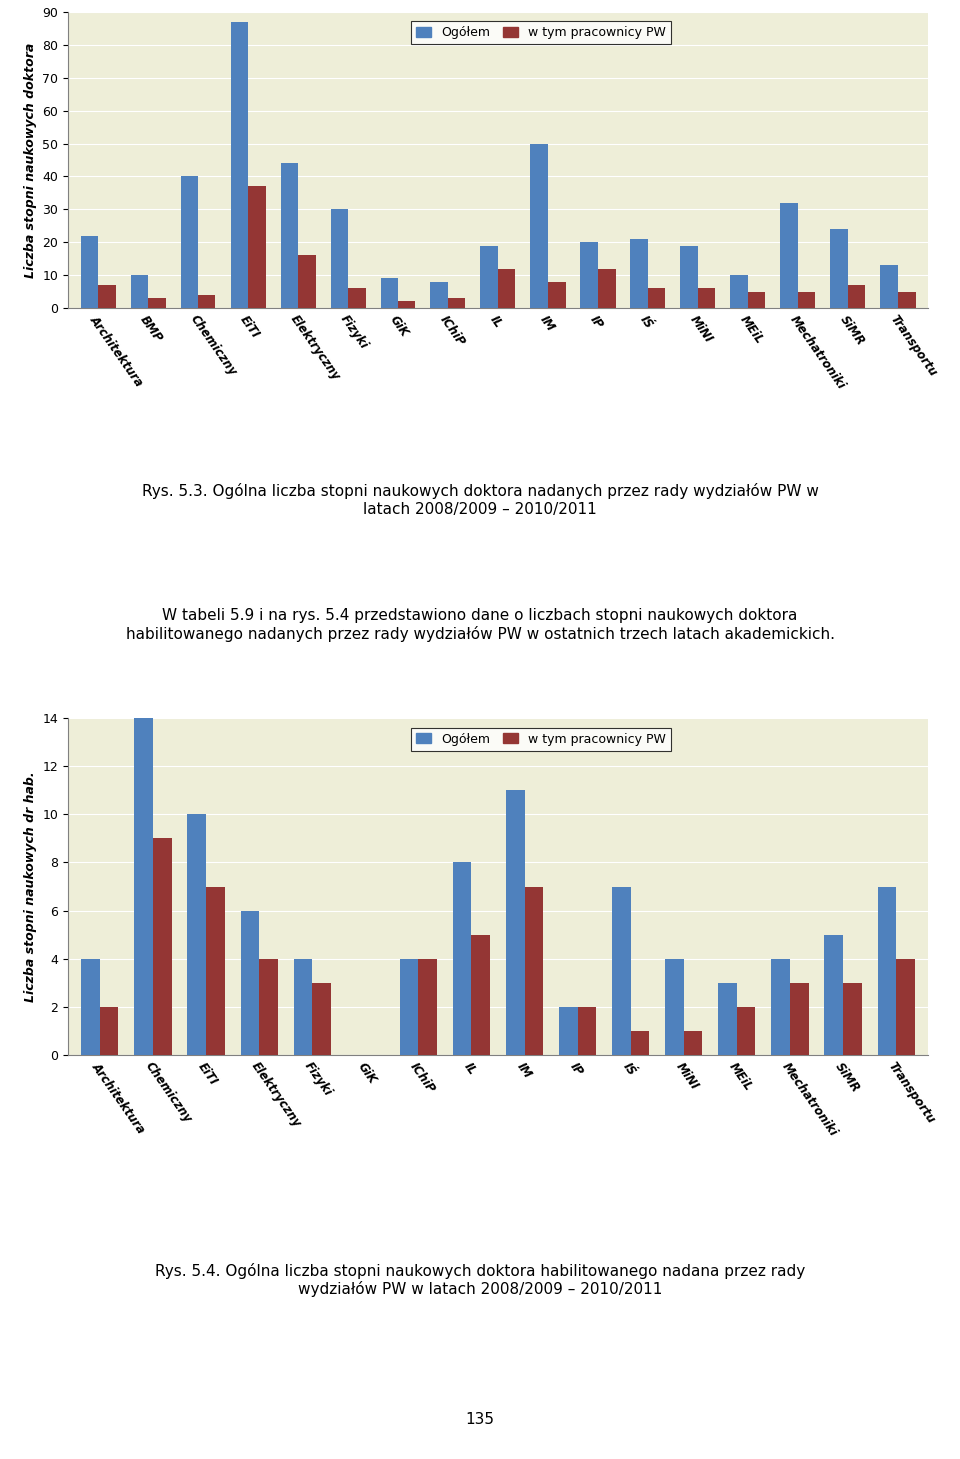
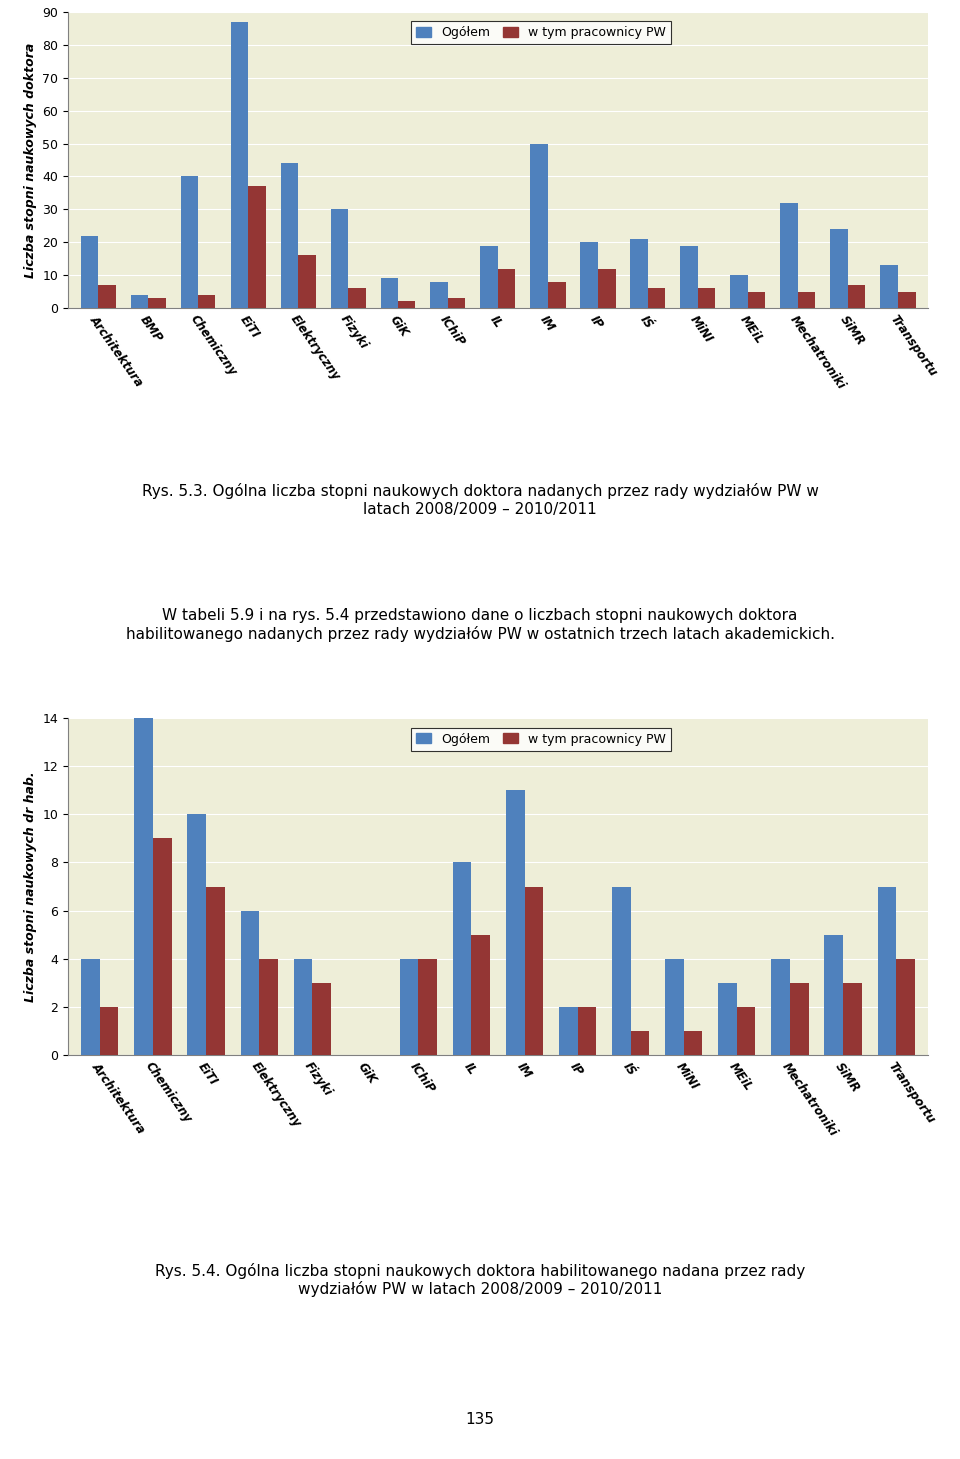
Ogółem/BMP: 10 -> 4
